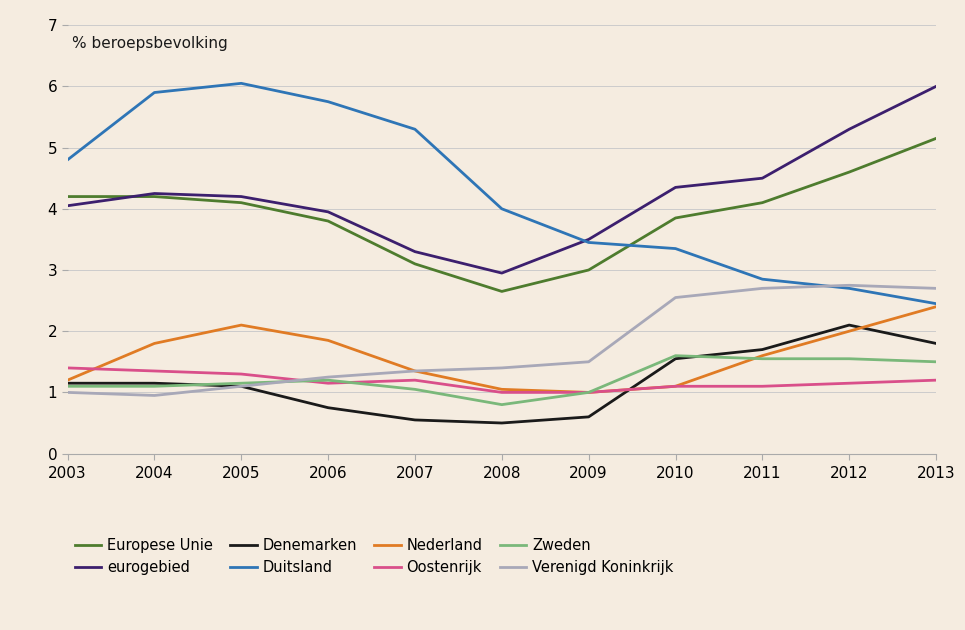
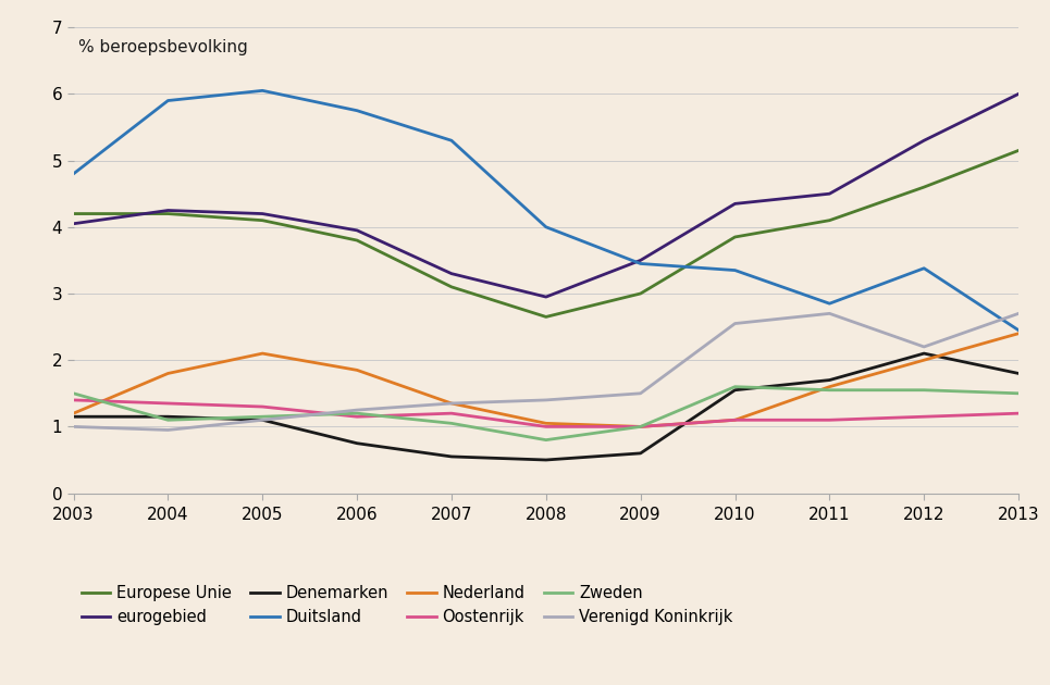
Zweden/2003: 1.10 -> 1.50
Duitsland/2012: 2.70 -> 3.38
Verenigd Koninkrijk/2012: 2.75 -> 2.20
